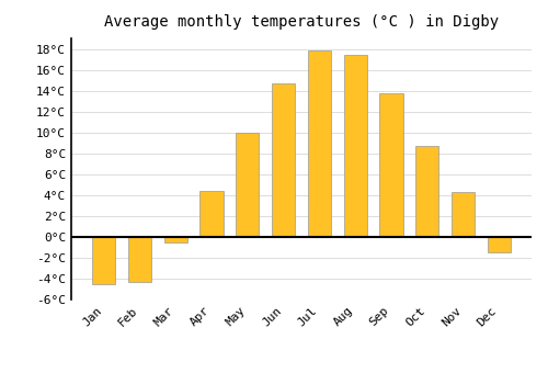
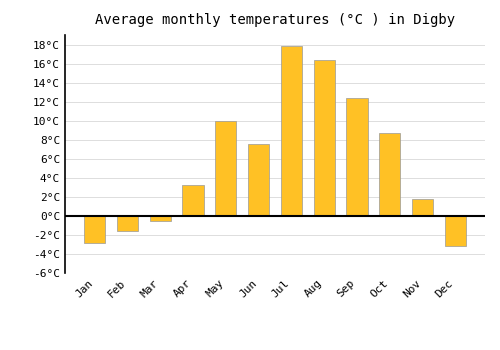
Jan: -4.5°C -> -2.8°C
Feb: -4.3°C -> -1.6°C
Apr: 4.4°C -> 3.2°C
Jun: 14.7°C -> 7.6°C
Aug: 17.4°C -> 16.4°C
Sep: 13.7°C -> 12.4°C
Nov: 4.3°C -> 1.8°C
Dec: -1.5°C -> -3.2°C
